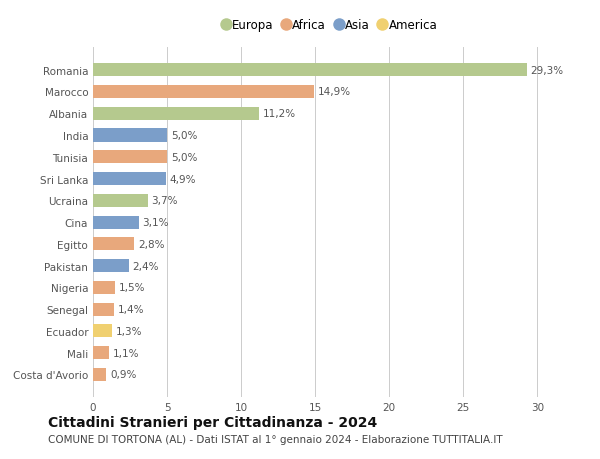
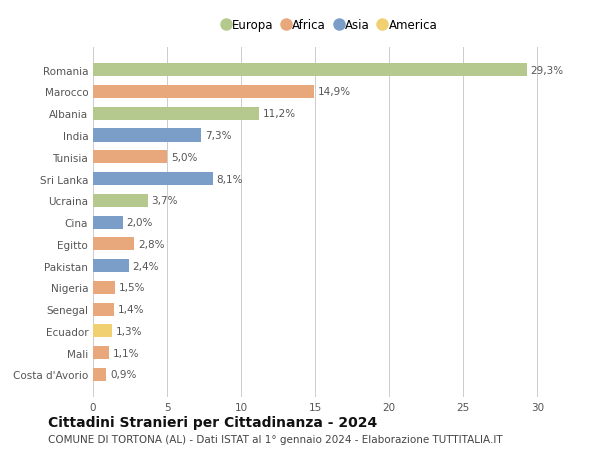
India: 5,0% -> 7,3%
Sri Lanka: 4,9% -> 8,1%
Cina: 3,1% -> 2,0%
